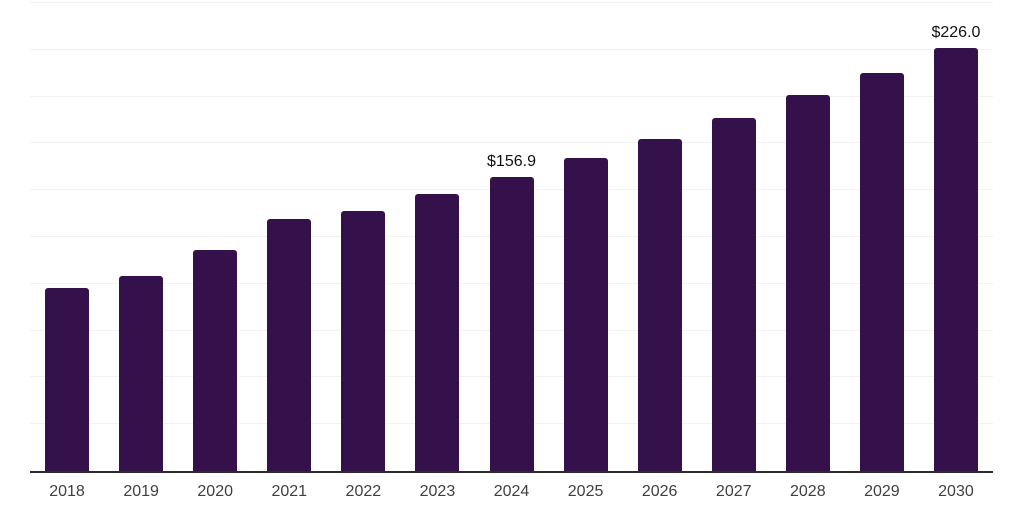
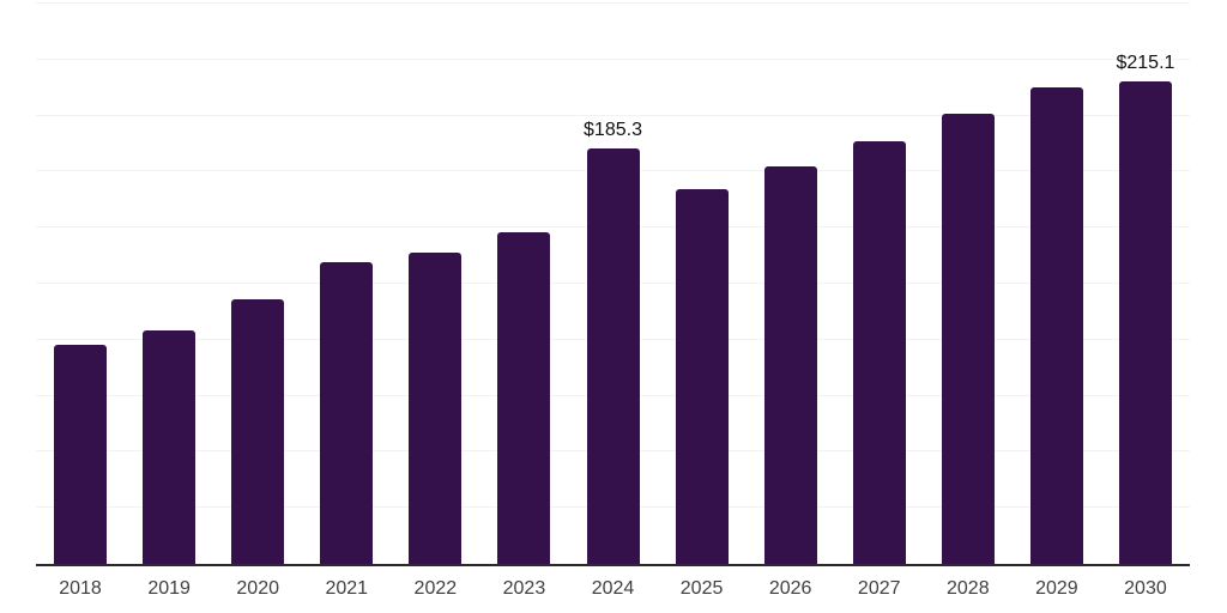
2024: $156.9 -> $185.3
2030: $226.0 -> $215.1
